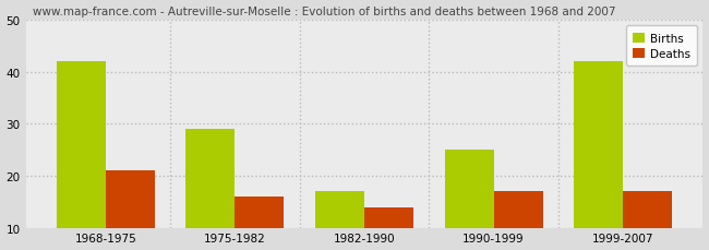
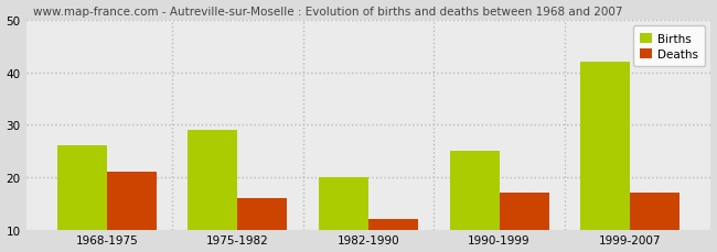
Births/1968-1975: 42 -> 26
Births/1982-1990: 17 -> 20
Deaths/1982-1990: 14 -> 12
